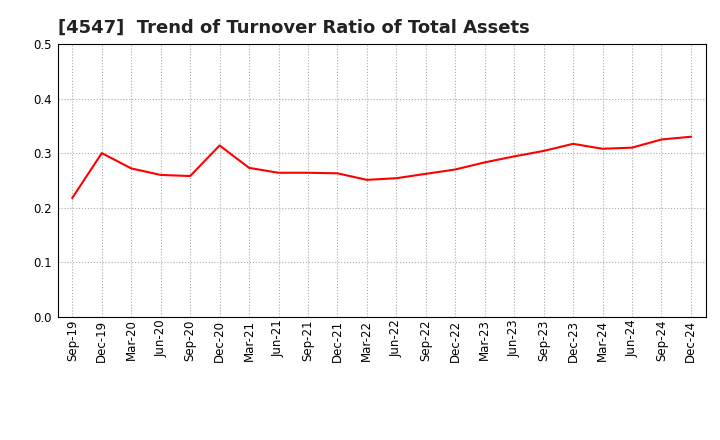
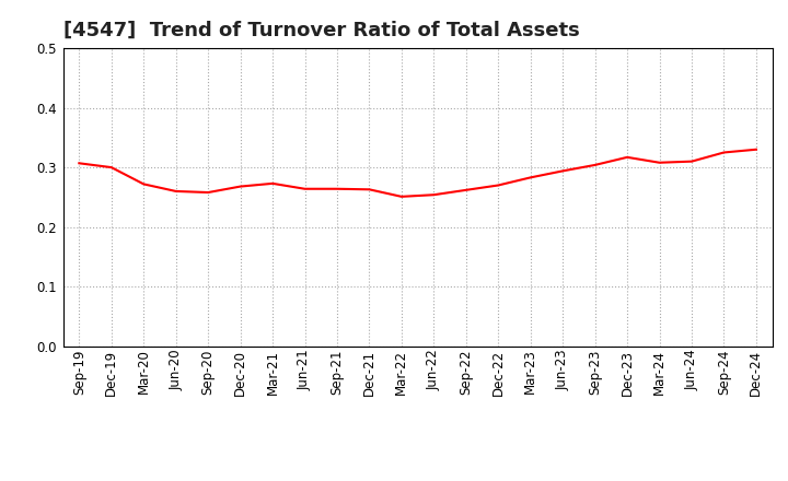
Sep-19: 0.218 -> 0.307
Dec-20: 0.314 -> 0.268
